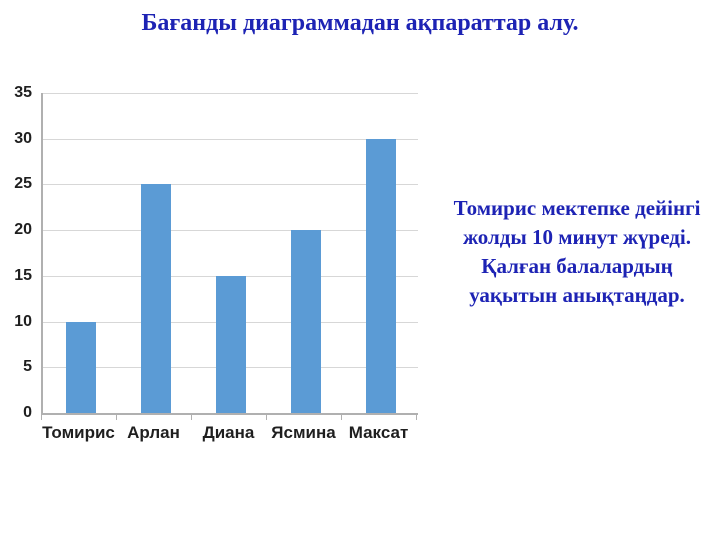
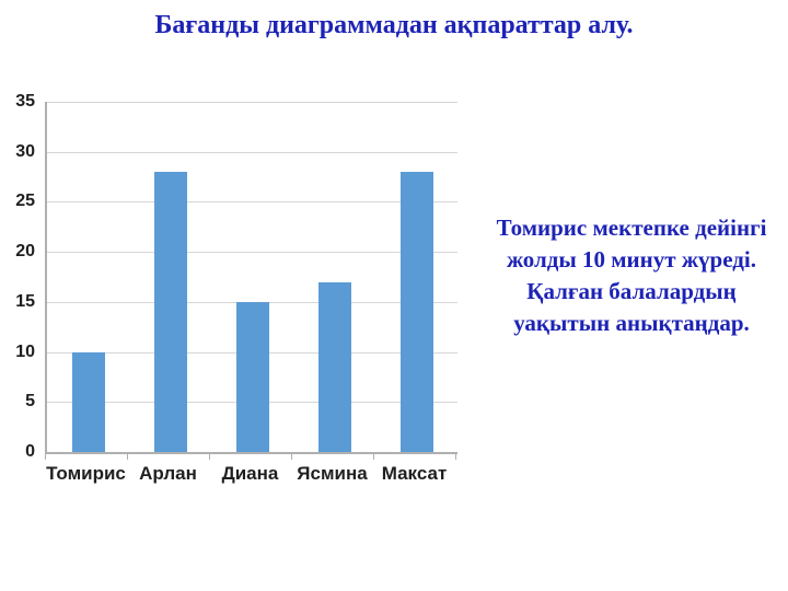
Арлан: 25 -> 28
Ясмина: 20 -> 17
Максат: 30 -> 28
